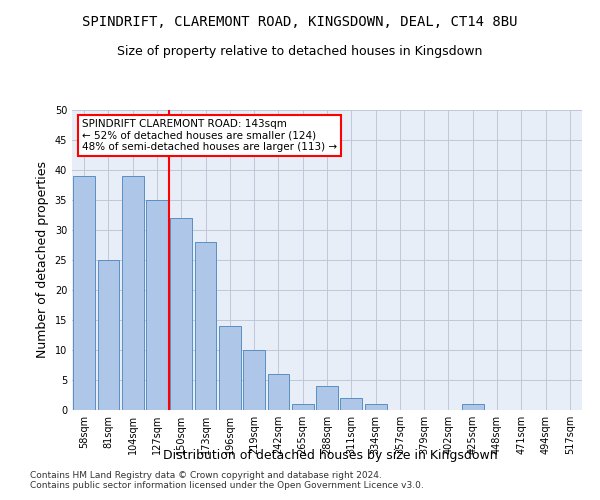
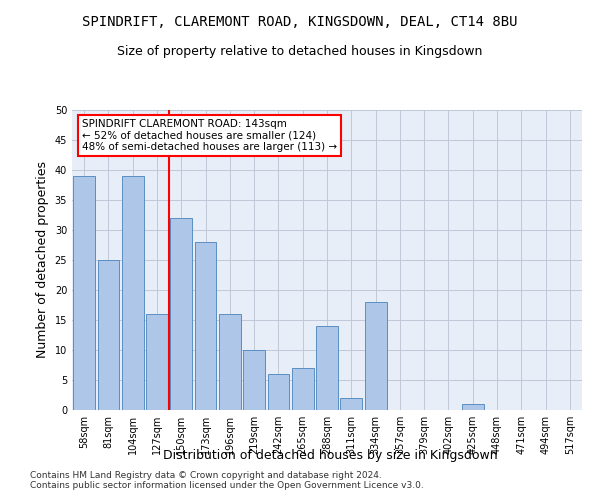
127sqm: 35 -> 16
196sqm: 14 -> 16
265sqm: 1 -> 7
288sqm: 4 -> 14
334sqm: 1 -> 18
